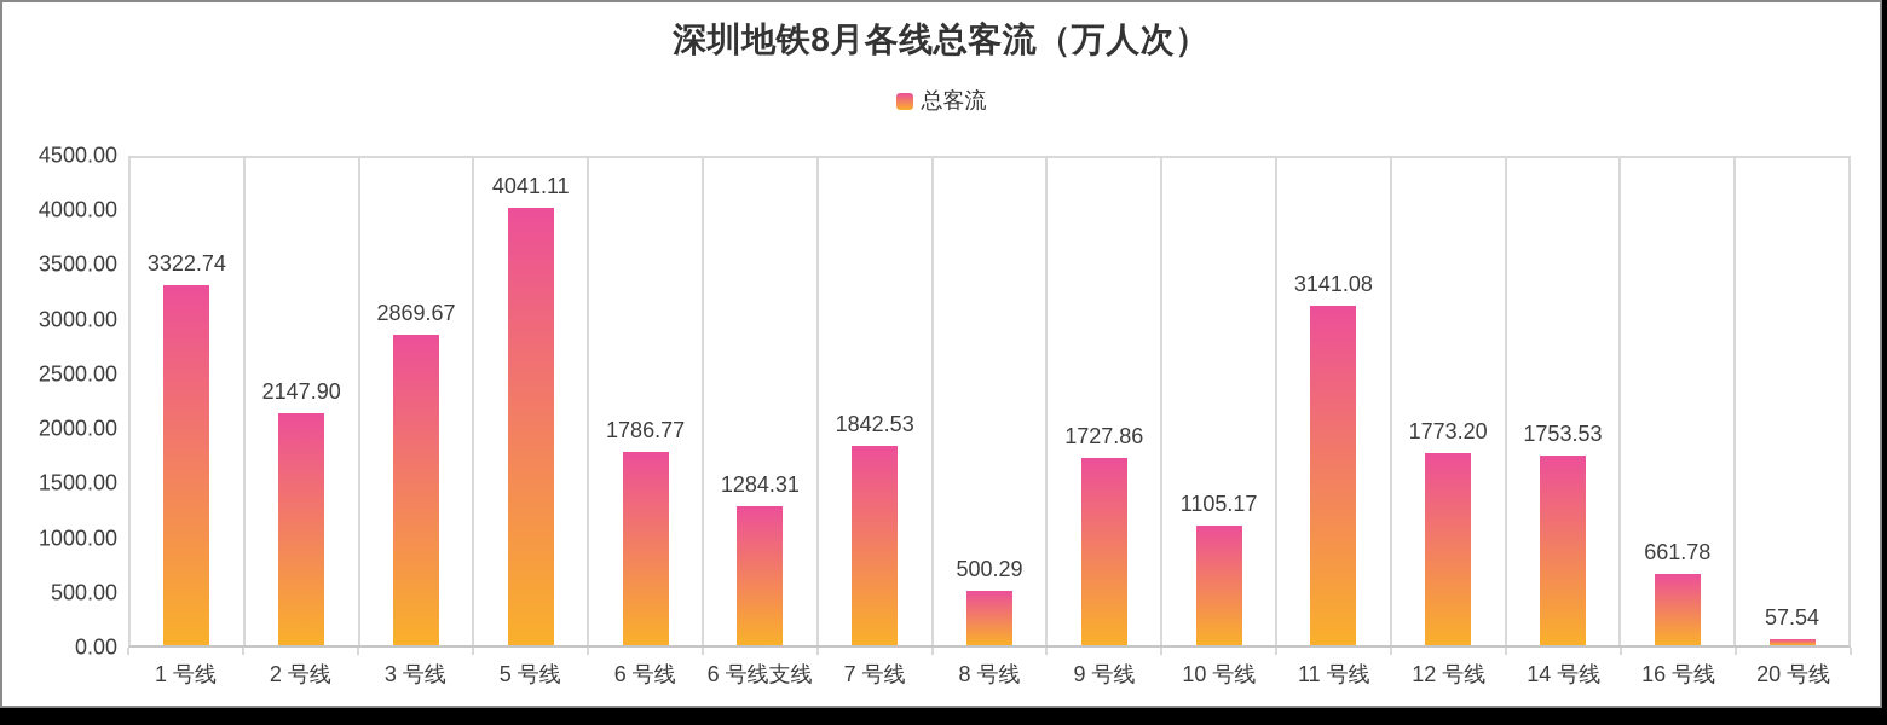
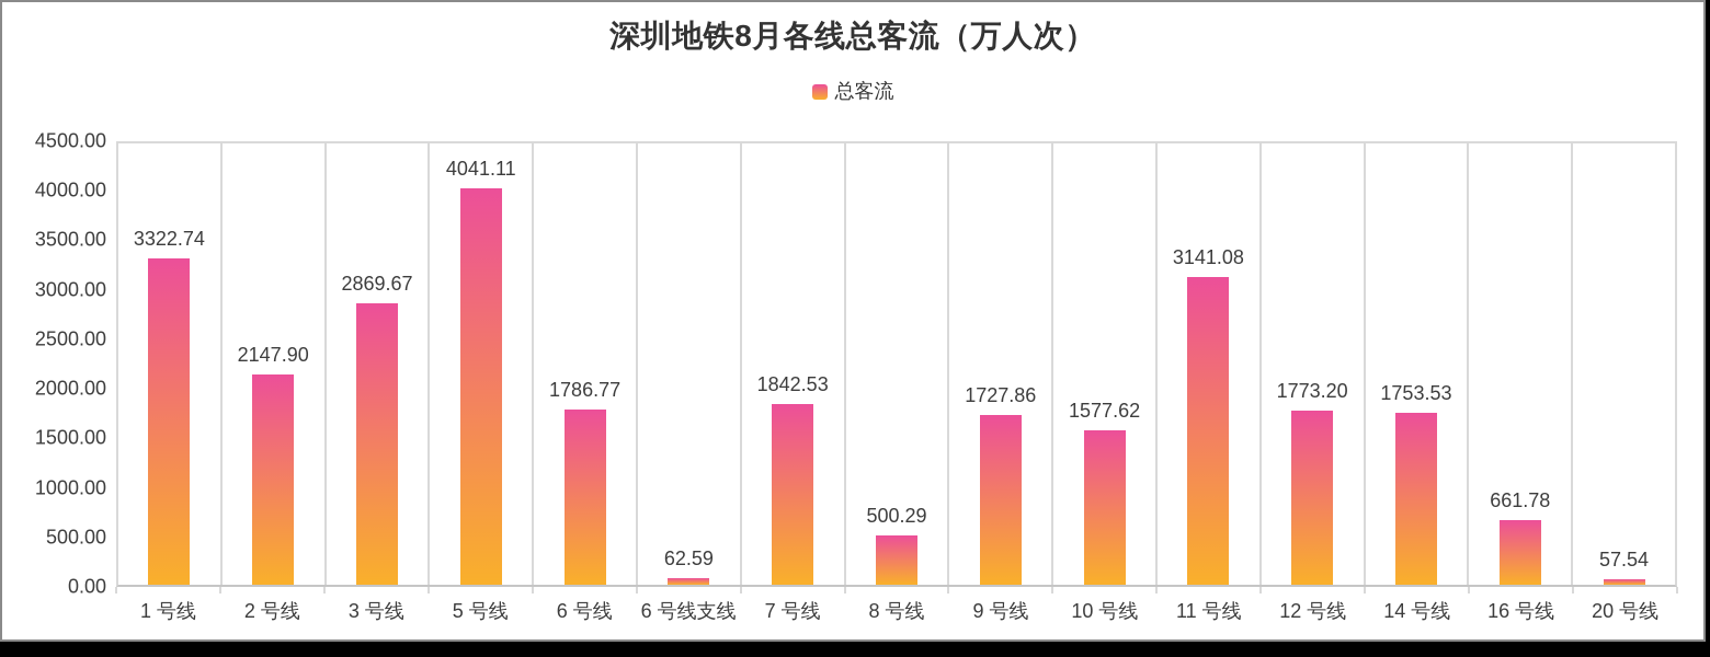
6 号线支线: 1284.31 -> 62.59
10 号线: 1105.17 -> 1577.62
